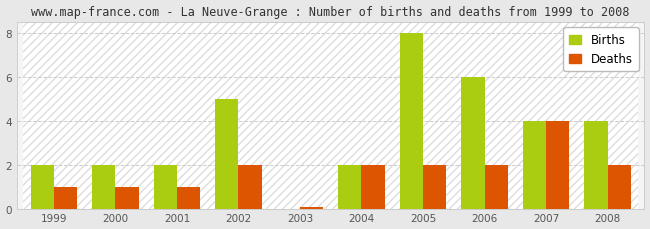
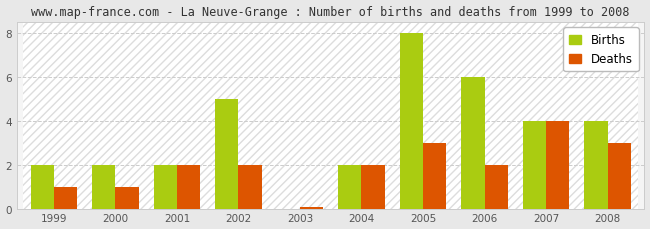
Deaths/2001: 1.00 -> 2.00
Deaths/2005: 2.00 -> 3.00
Deaths/2008: 2.00 -> 3.00
